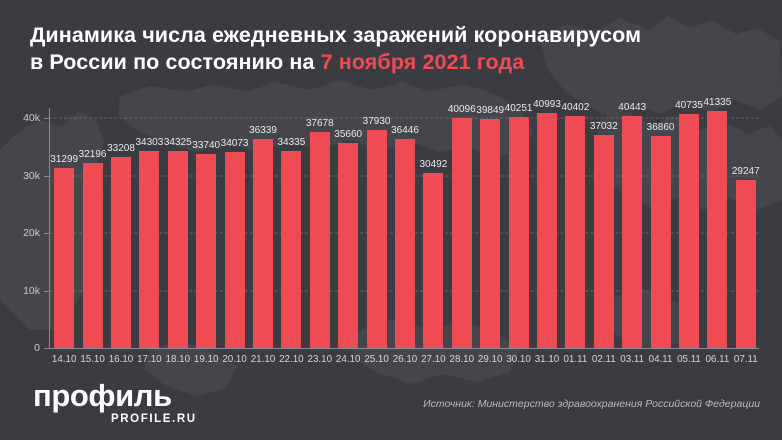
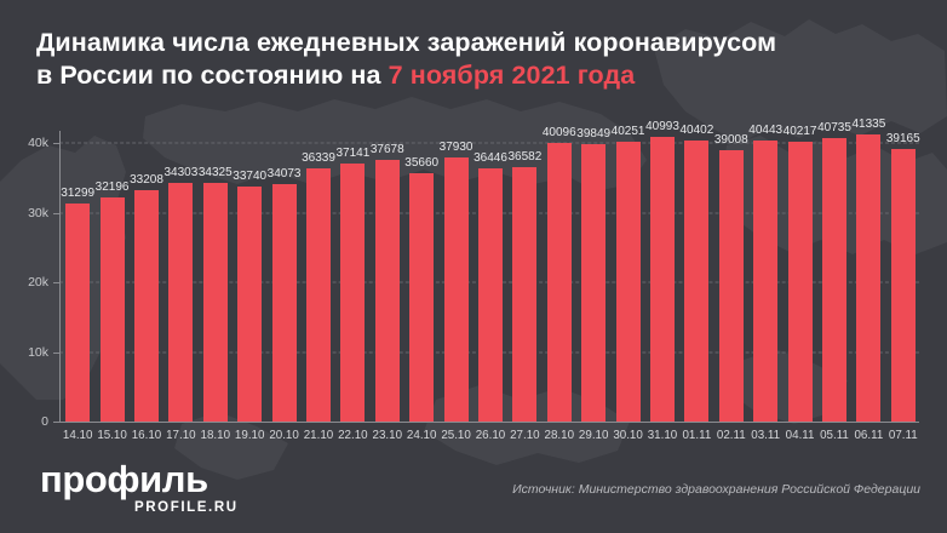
22.10: 34335 -> 37141
27.10: 30492 -> 36582
02.11: 37032 -> 39008
04.11: 36860 -> 40217
07.11: 29247 -> 39165
